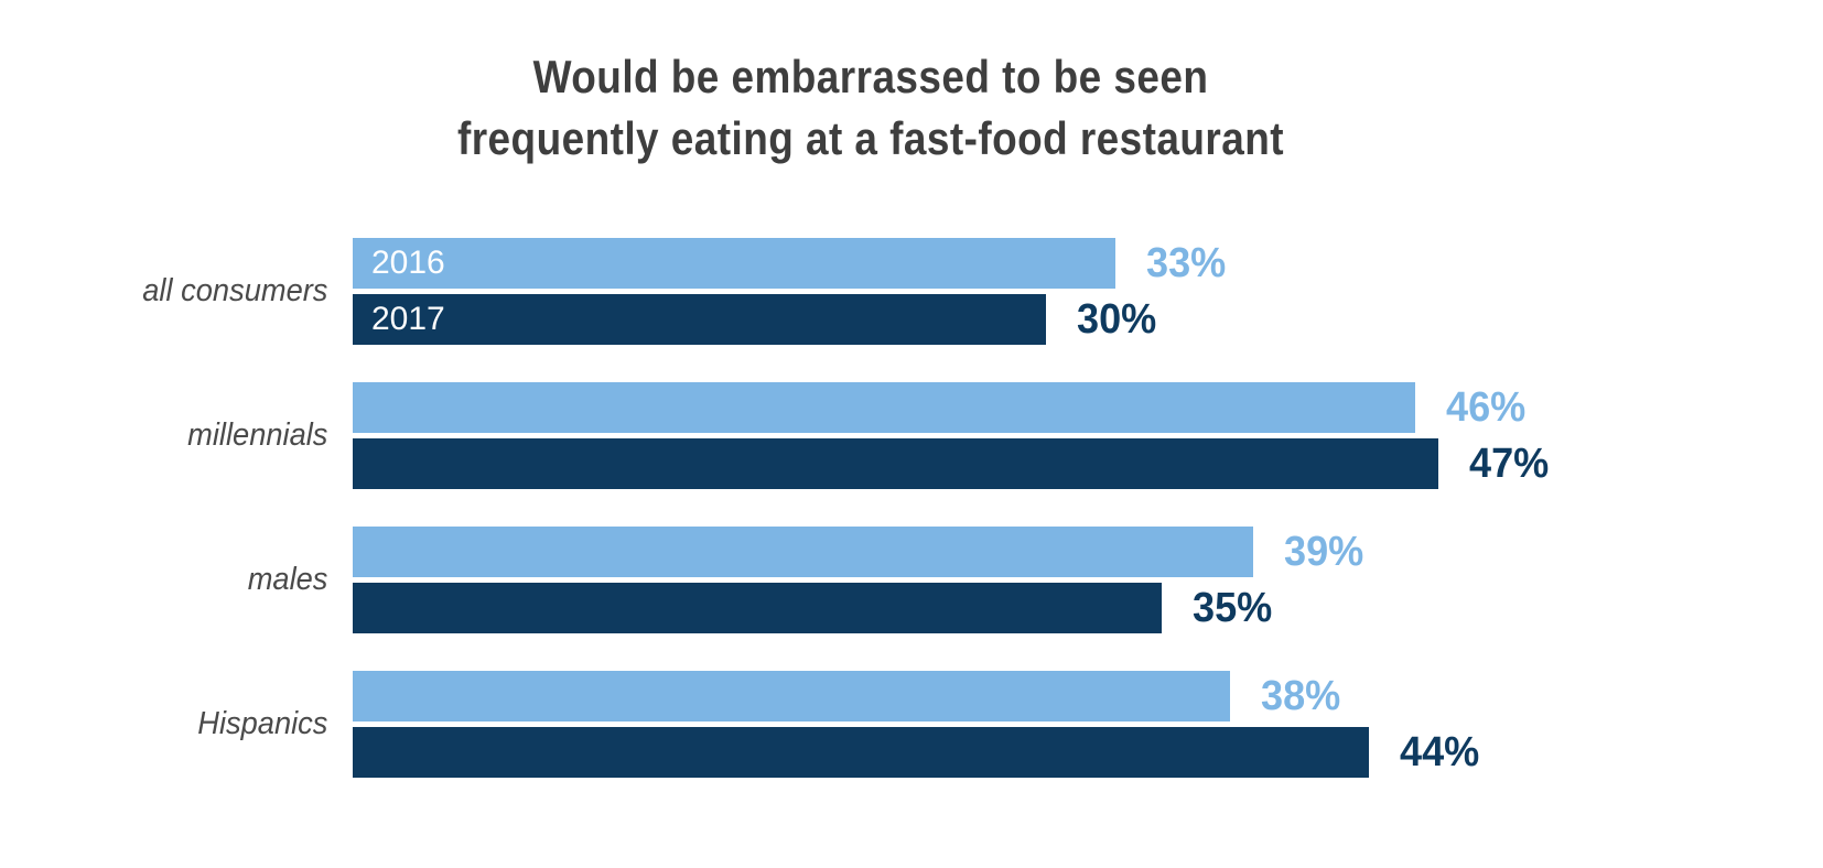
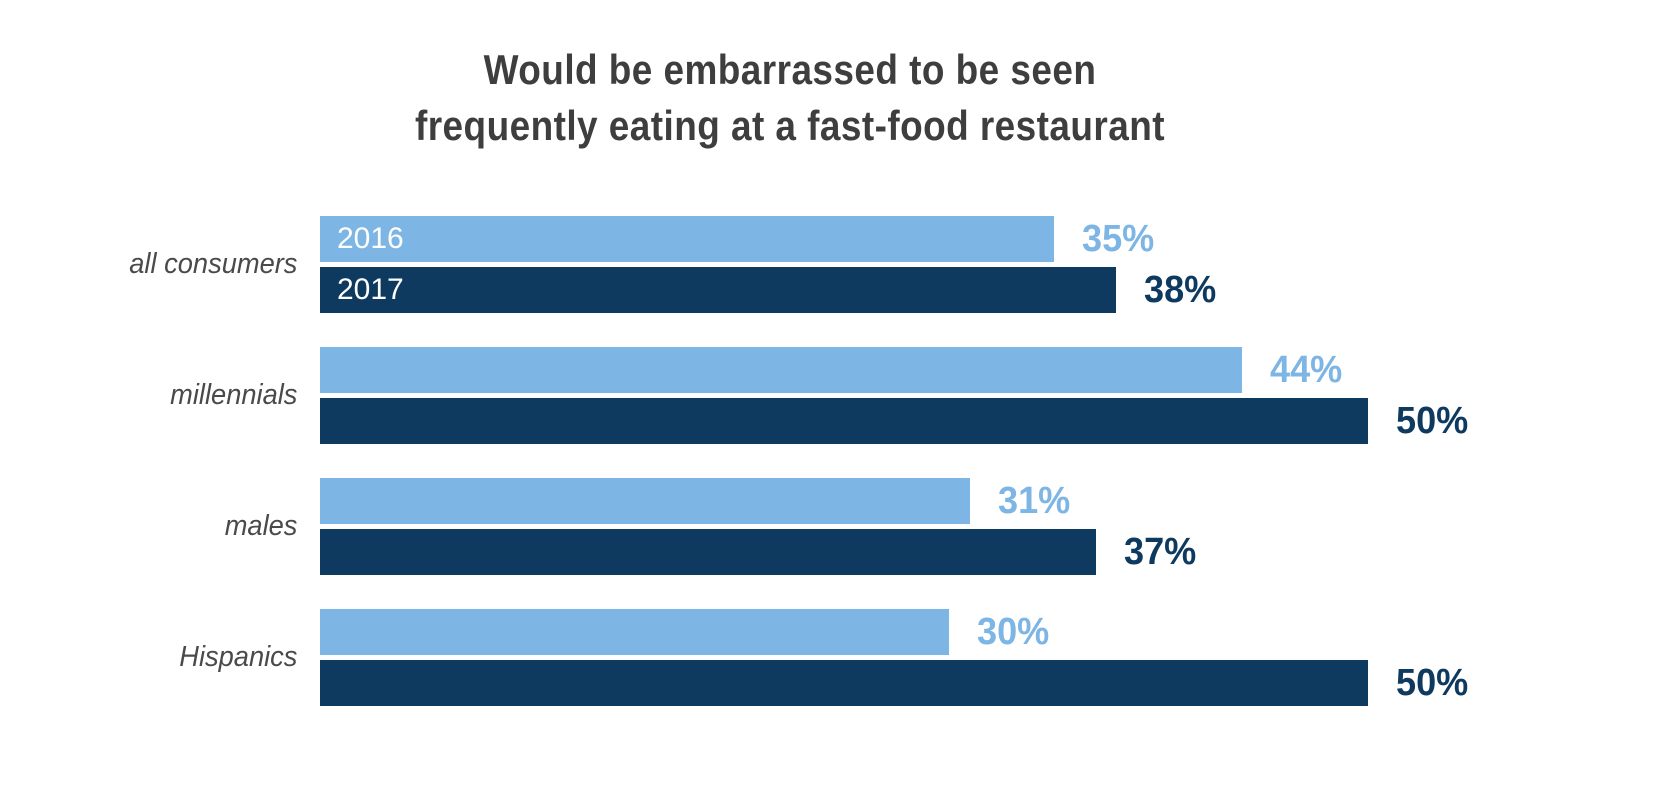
2016/all consumers: 33% -> 35%
2017/all consumers: 30% -> 38%
2016/millennials: 46% -> 44%
2017/millennials: 47% -> 50%
2016/males: 39% -> 31%
2017/males: 35% -> 37%
2016/Hispanics: 38% -> 30%
2017/Hispanics: 44% -> 50%
